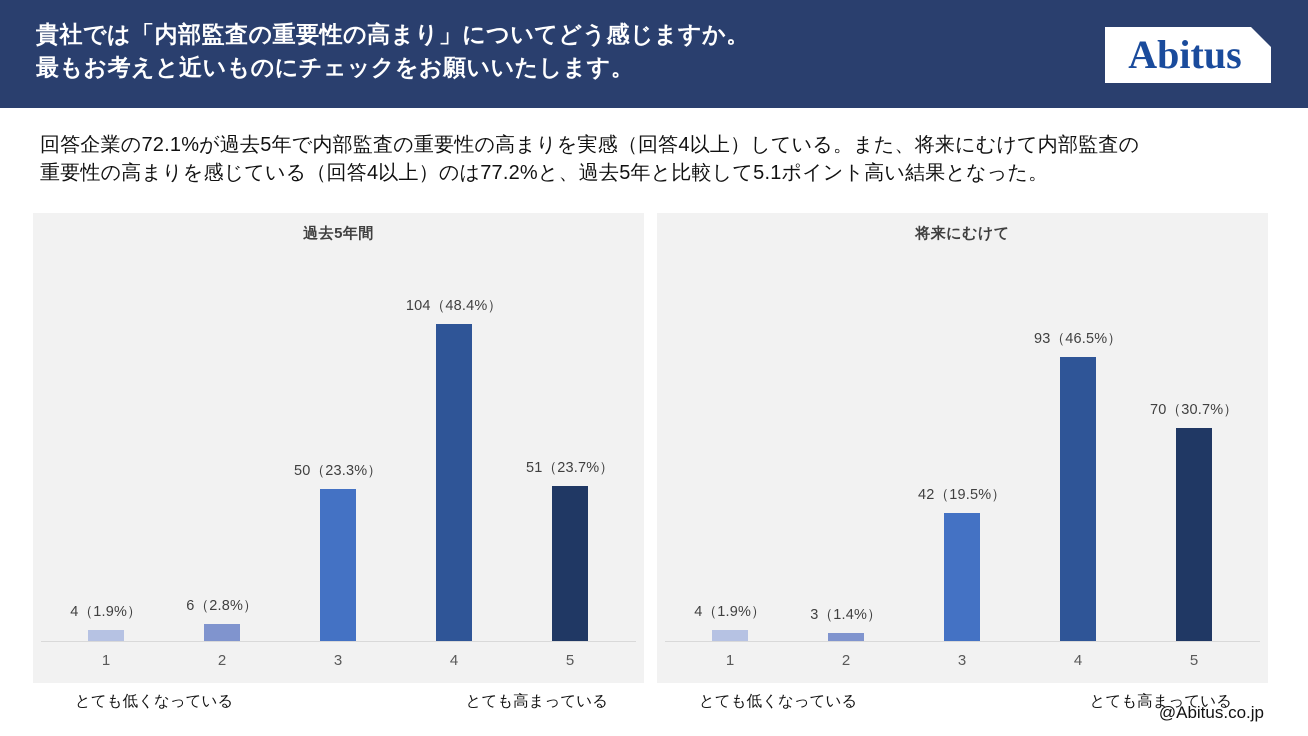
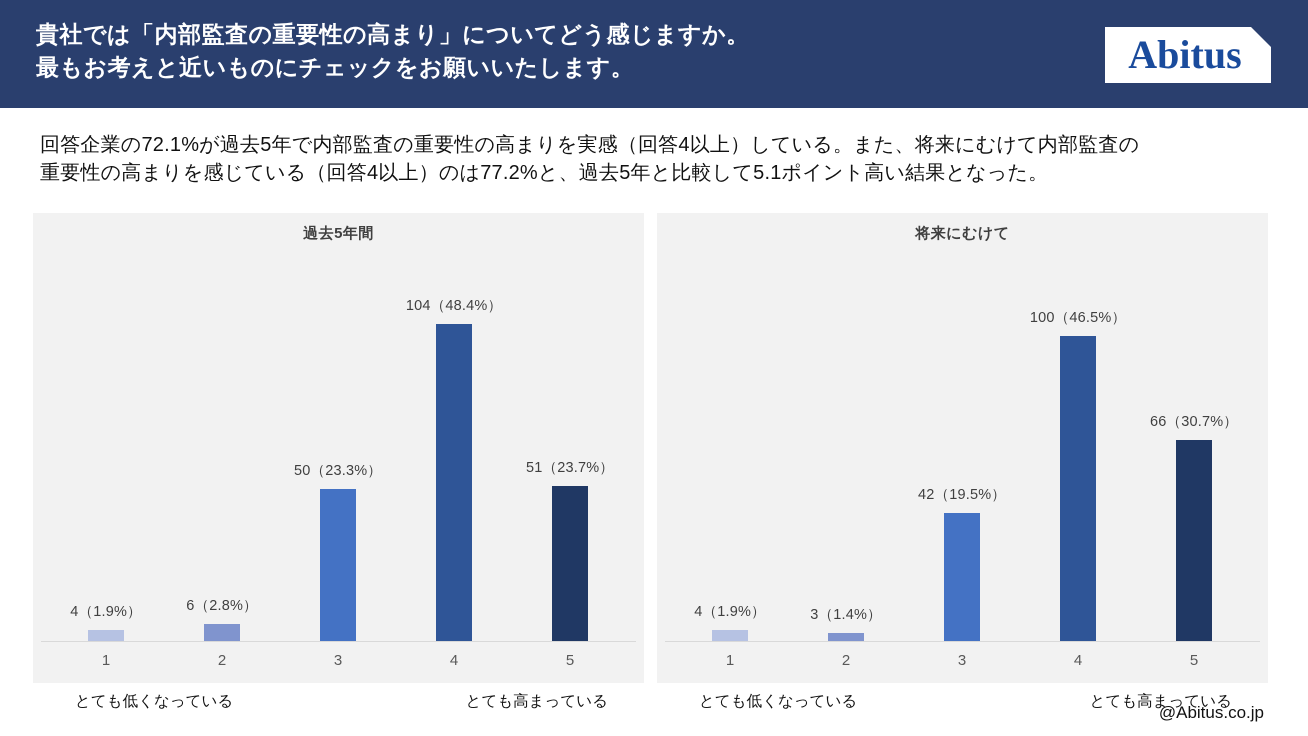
将来にむけて/4: 93 -> 100
将来にむけて/5: 70 -> 66
